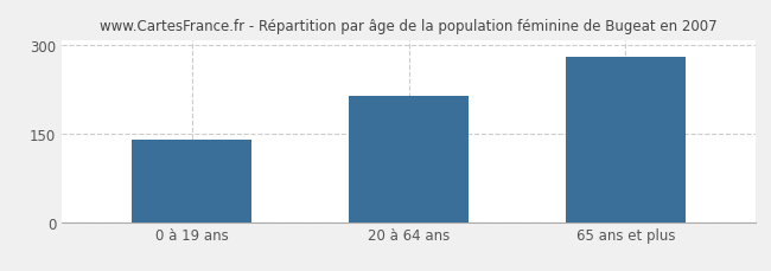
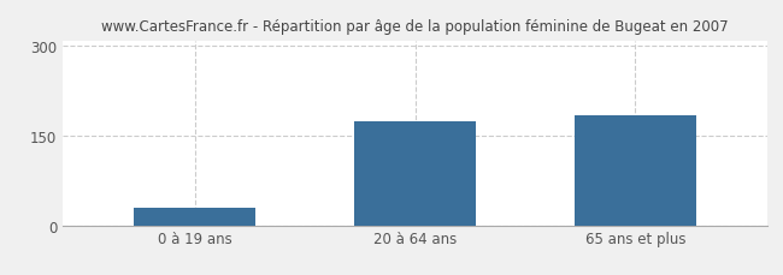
0 à 19 ans: 140 -> 30
20 à 64 ans: 215 -> 175
65 ans et plus: 280 -> 185
